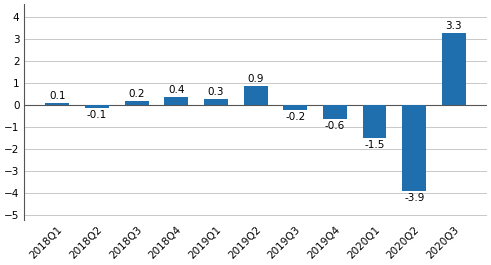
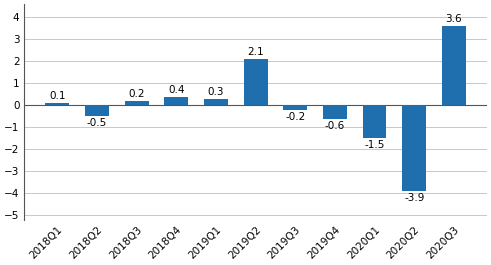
2018Q2: -0.1 -> -0.5
2019Q2: 0.9 -> 2.1
2020Q3: 3.3 -> 3.6
